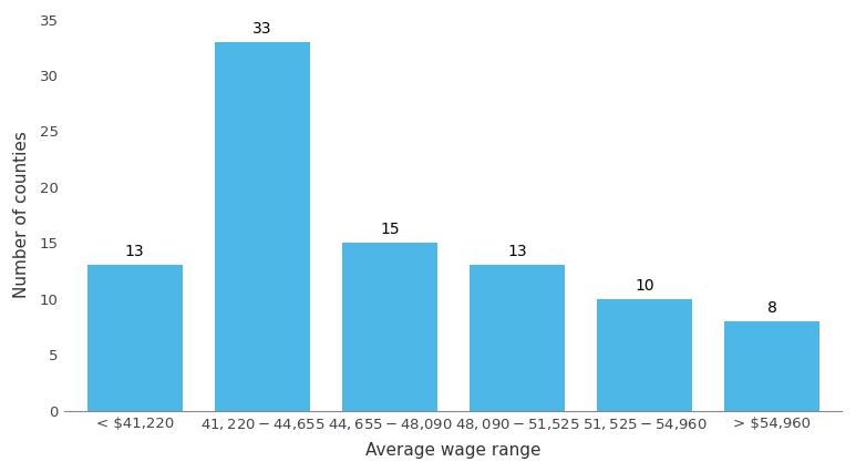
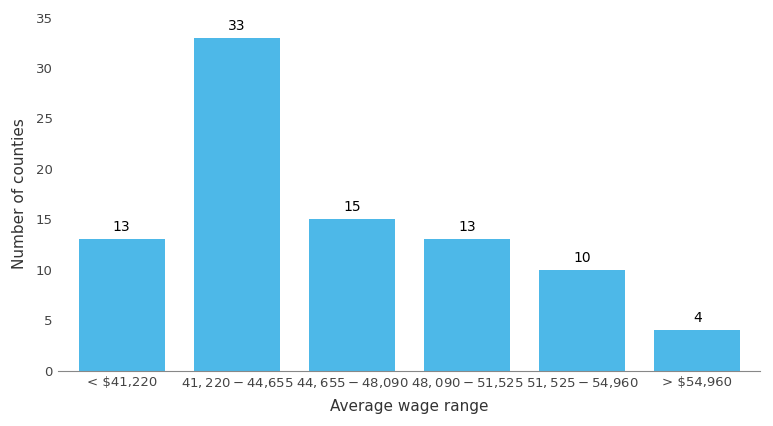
> $54,960: 8 -> 4
